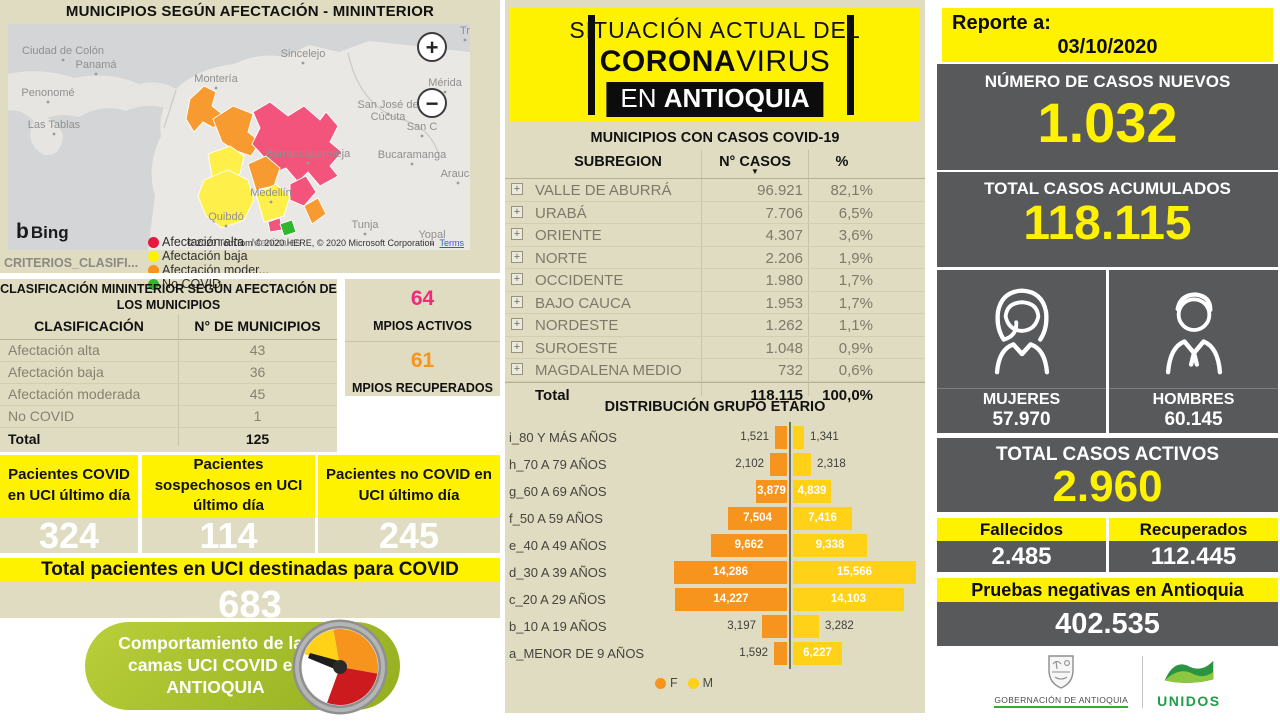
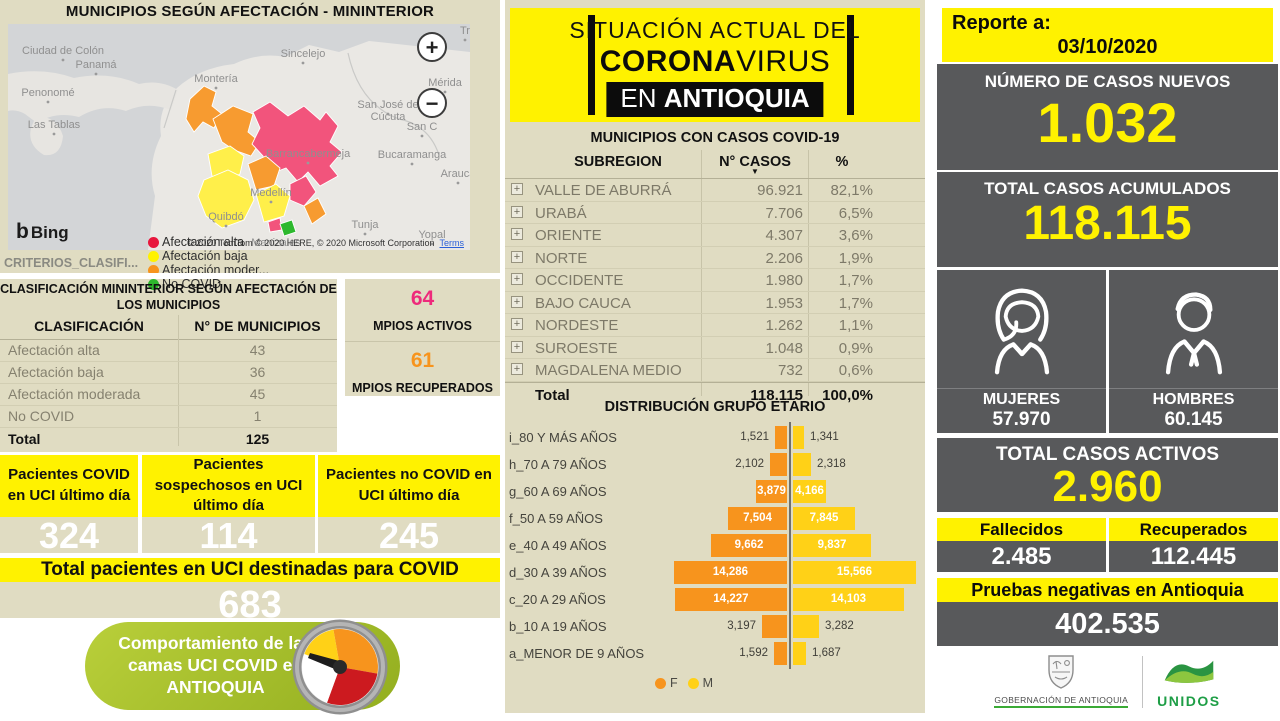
M/g_60 A 69 AÑOS: 4,839 -> 4,166
M/f_50 A 59 AÑOS: 7,416 -> 7,845
M/e_40 A 49 AÑOS: 9,338 -> 9,837
M/a_MENOR DE 9 AÑOS: 6,227 -> 1,687
